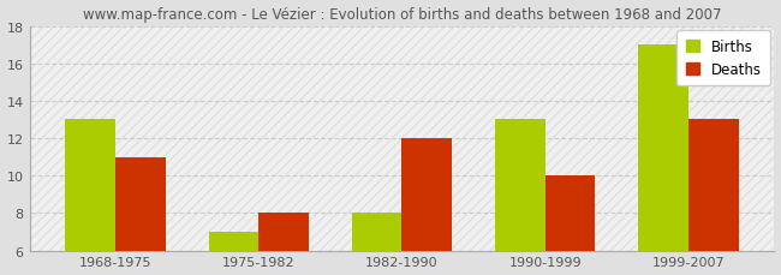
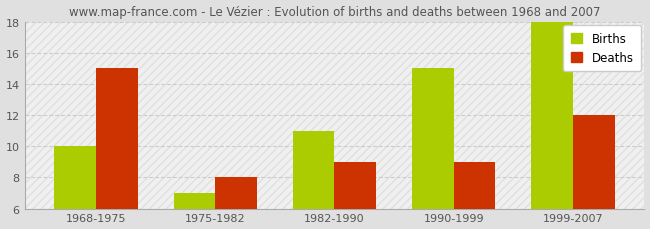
Births/1968-1975: 13 -> 10
Deaths/1968-1975: 11 -> 15
Births/1982-1990: 8 -> 11
Deaths/1982-1990: 12 -> 9
Births/1990-1999: 13 -> 15
Deaths/1990-1999: 10 -> 9
Births/1999-2007: 17 -> 18
Deaths/1999-2007: 13 -> 12
